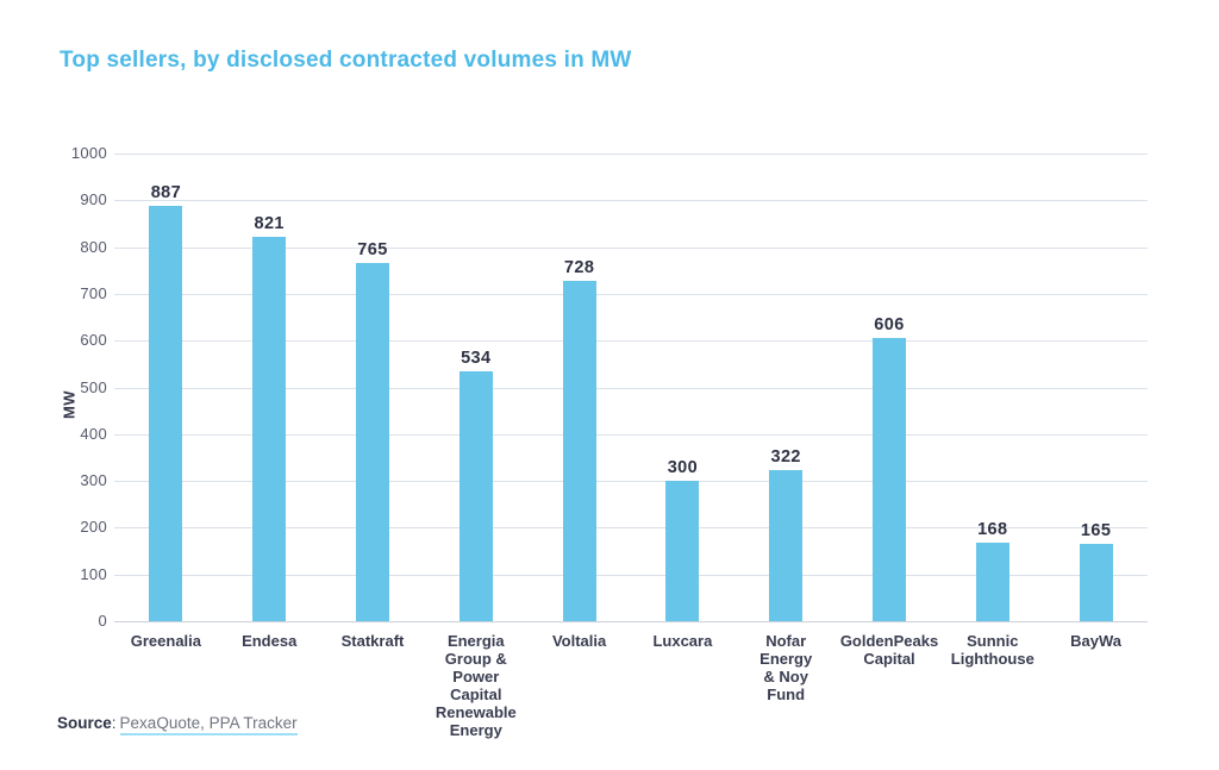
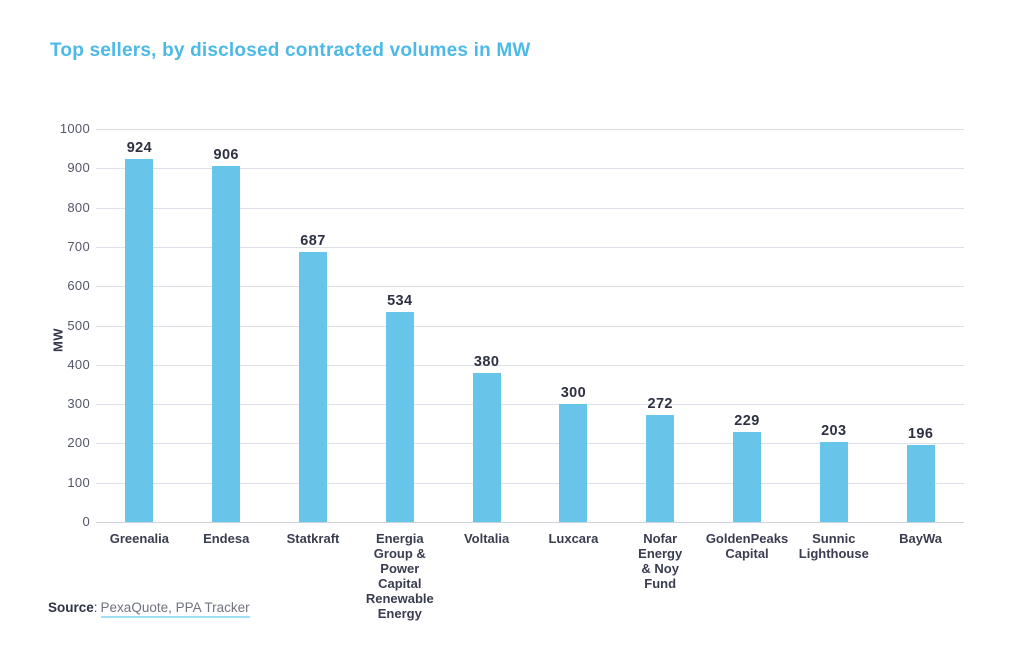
Greenalia: 887 -> 924
Endesa: 821 -> 906
Statkraft: 765 -> 687
Voltalia: 728 -> 380
Nofar Energy & Noy Fund: 322 -> 272
GoldenPeaks Capital: 606 -> 229
Sunnic Lighthouse: 168 -> 203
BayWa: 165 -> 196
